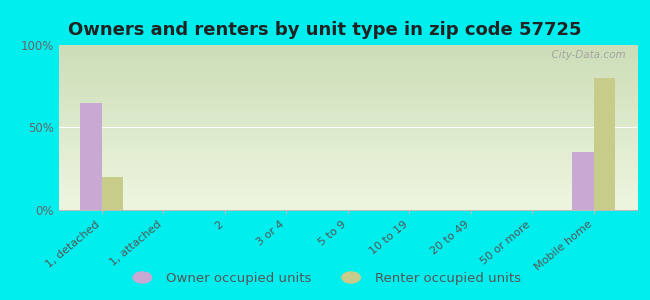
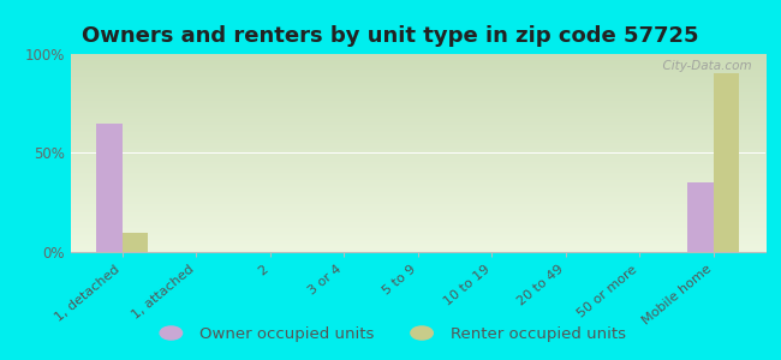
Renter occupied units/1, detached: 20% -> 10%
Renter occupied units/Mobile home: 80% -> 90%
